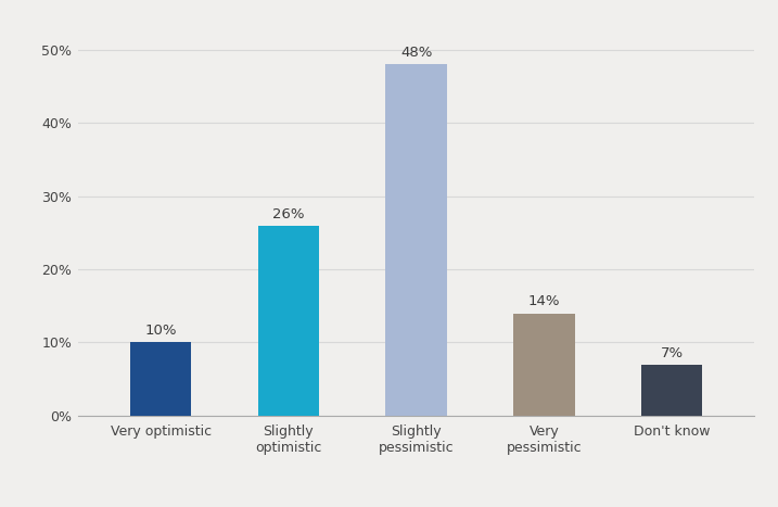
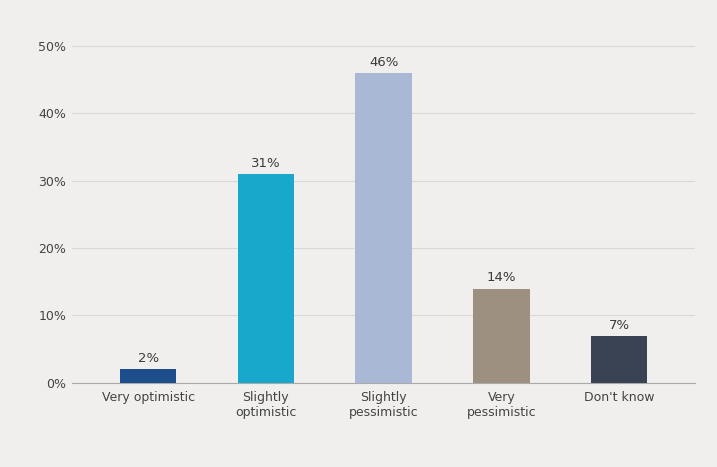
Very optimistic: 10% -> 2%
Slightly optimistic: 26% -> 31%
Slightly pessimistic: 48% -> 46%
